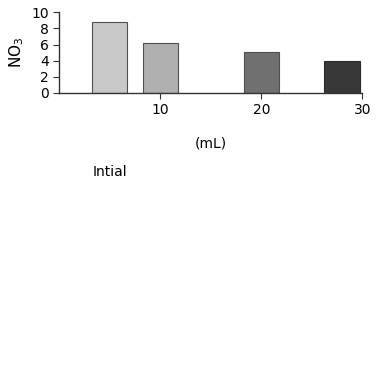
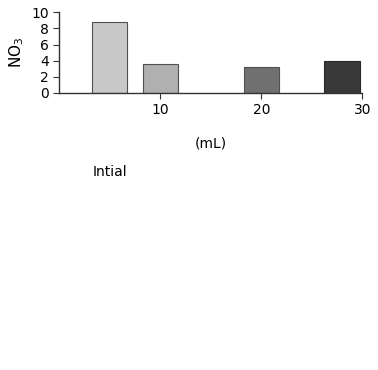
10: 6.2 -> 3.6
20: 5.1 -> 3.2
